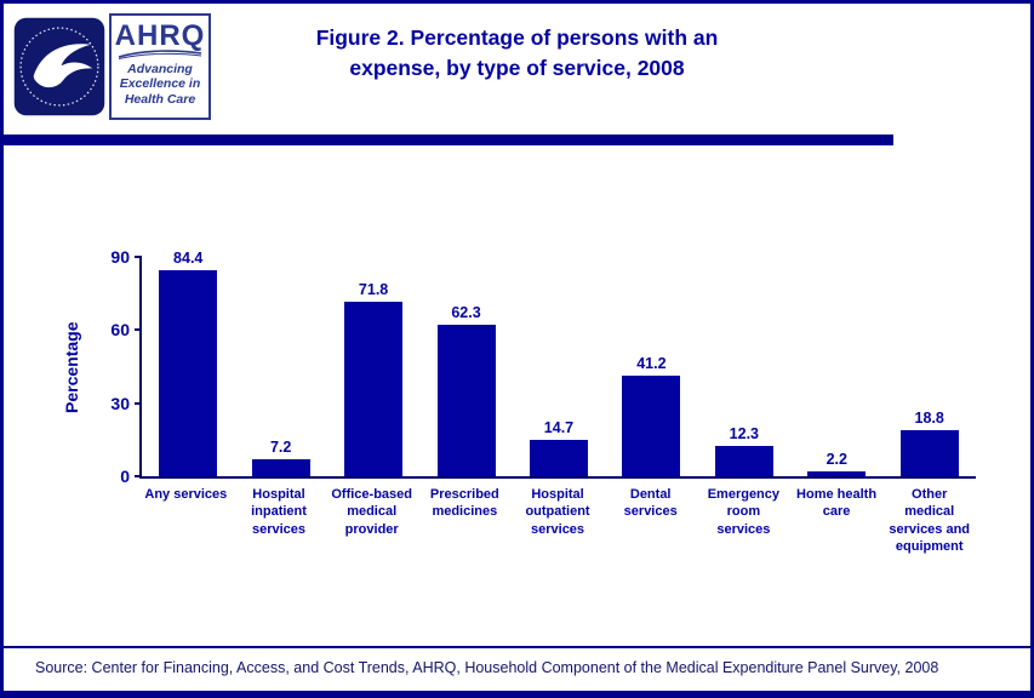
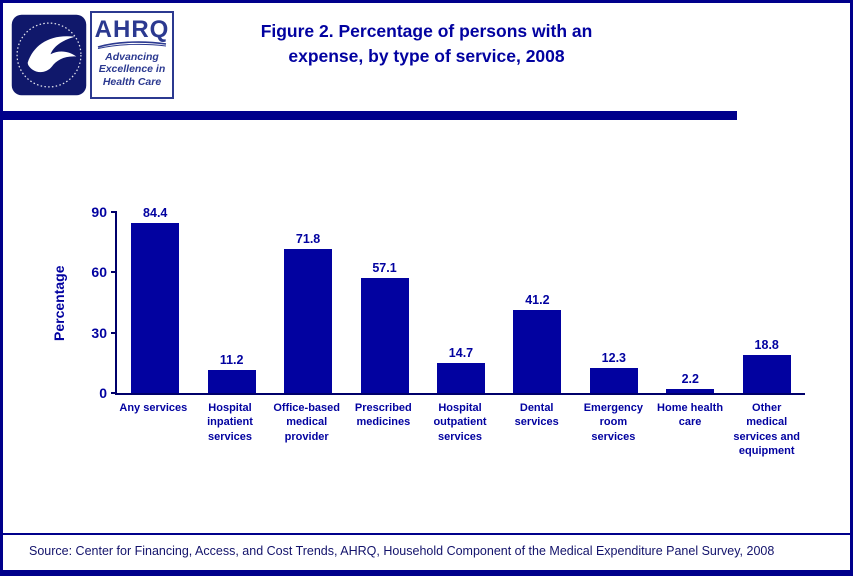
Hospital inpatient services: 7.2 -> 11.2
Prescribed medicines: 62.3 -> 57.1
